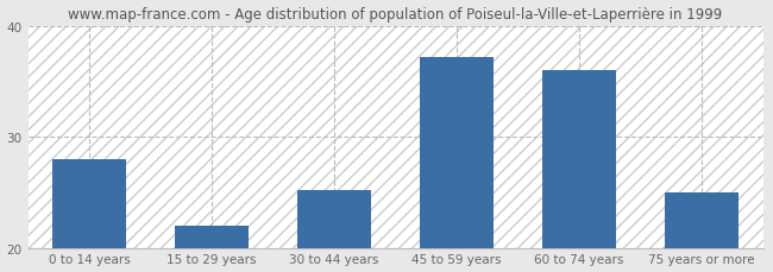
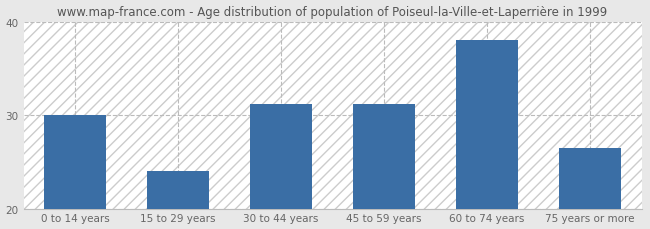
0 to 14 years: 28.0 -> 30.0
15 to 29 years: 22.0 -> 24.0
30 to 44 years: 25.2 -> 31.2
45 to 59 years: 37.2 -> 31.2
60 to 74 years: 36.0 -> 38.0
75 years or more: 25.0 -> 26.5
